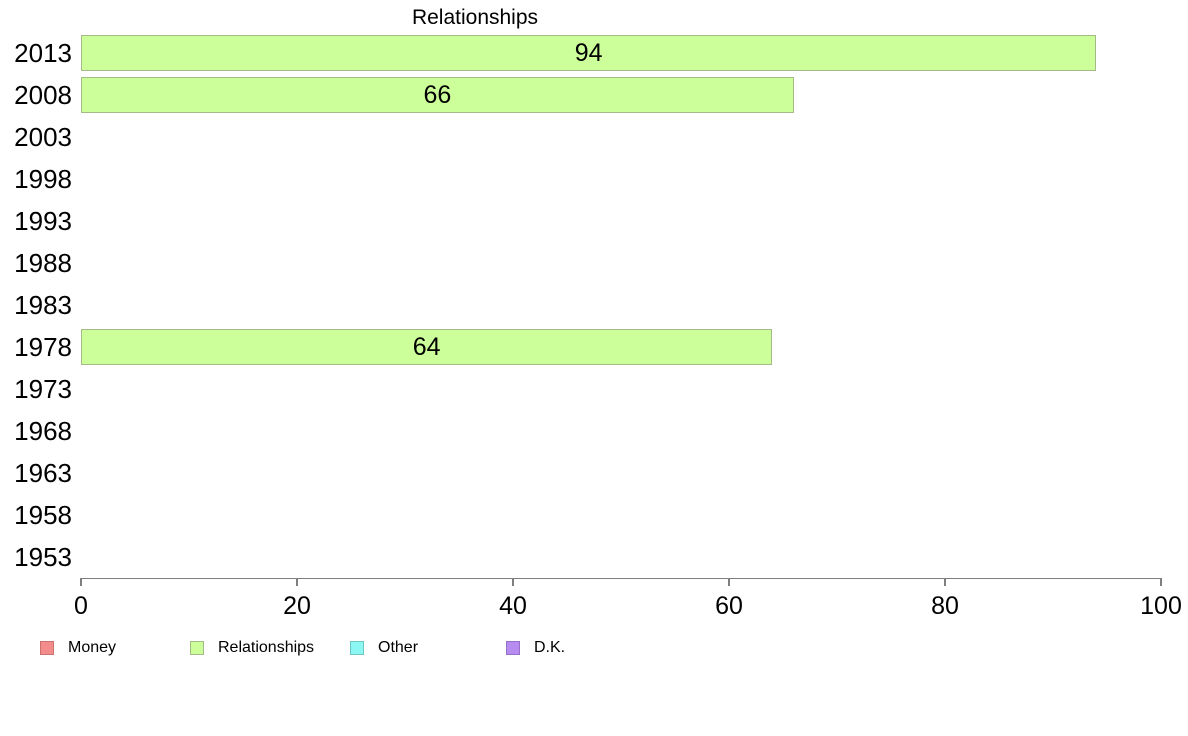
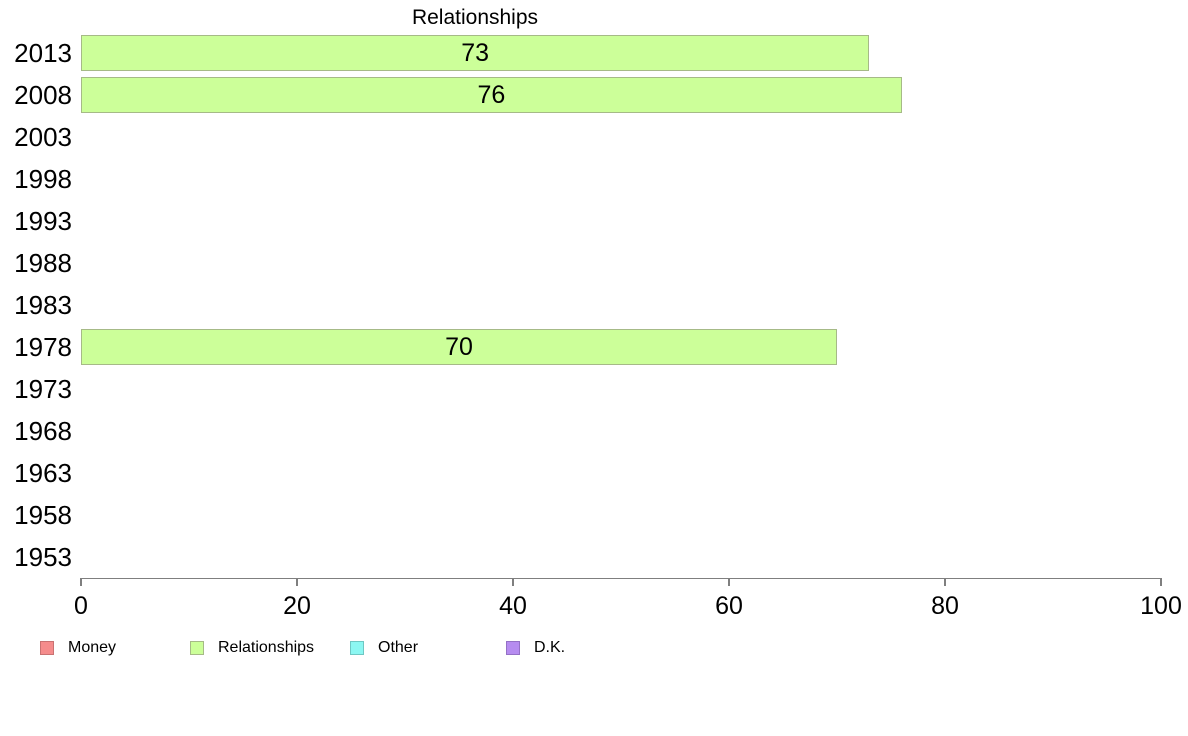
2013: 94 -> 73
2008: 66 -> 76
1978: 64 -> 70
